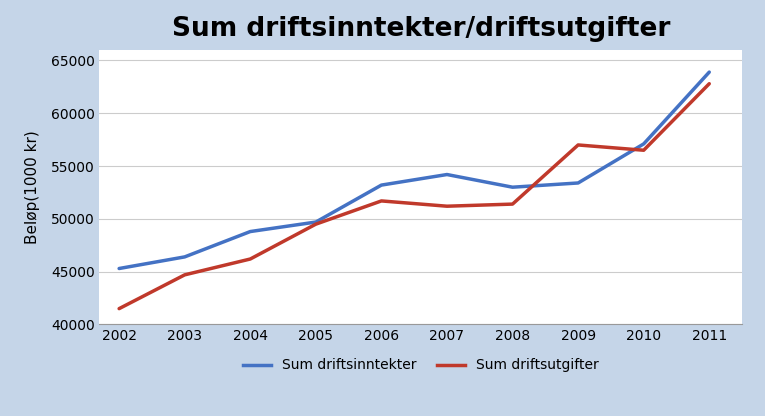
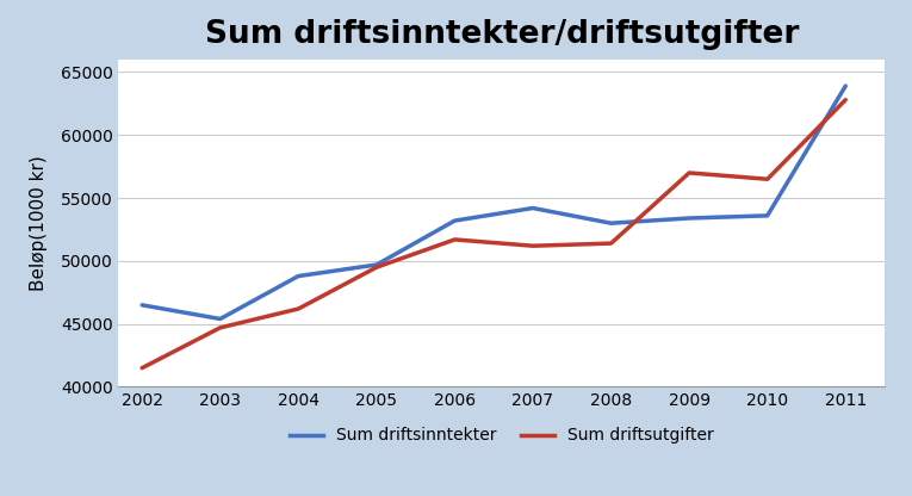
Sum driftsinntekter/2002: 45300 -> 46500
Sum driftsinntekter/2003: 46400 -> 45400
Sum driftsinntekter/2010: 57100 -> 53600
